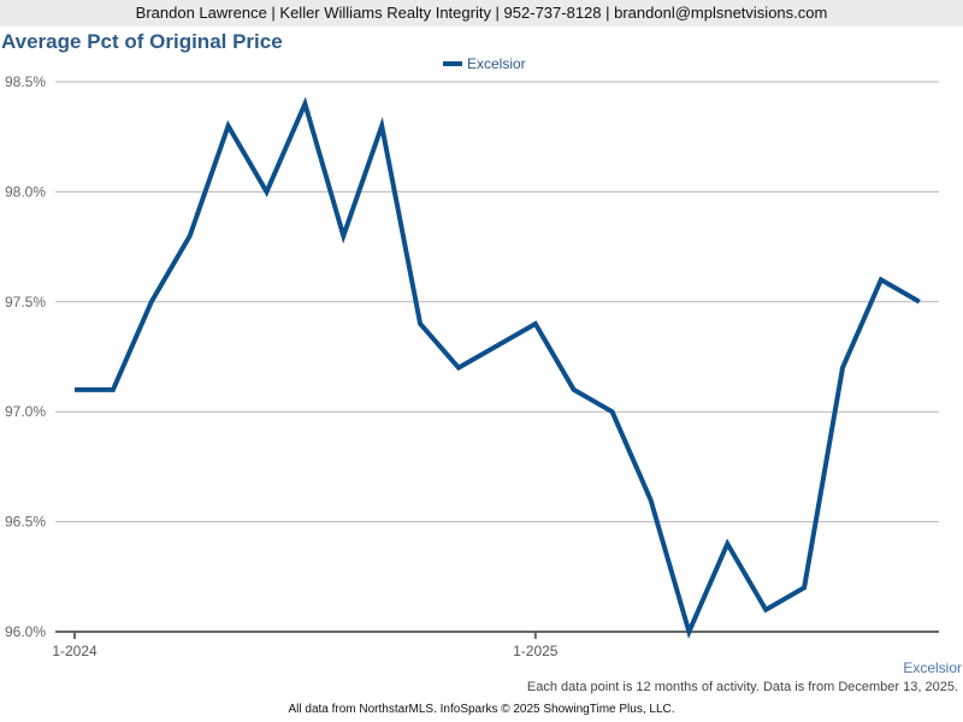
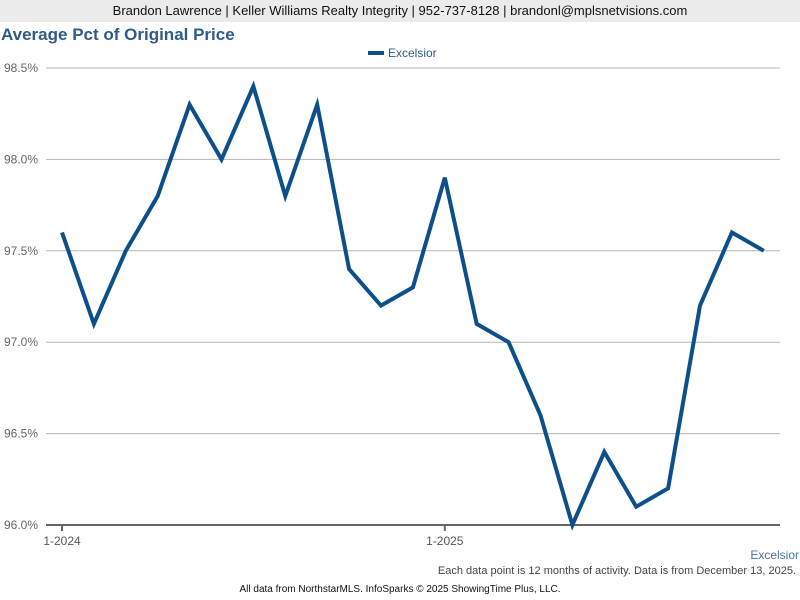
1-2024: 97.1% -> 97.6%
1-2025: 97.4% -> 97.9%
